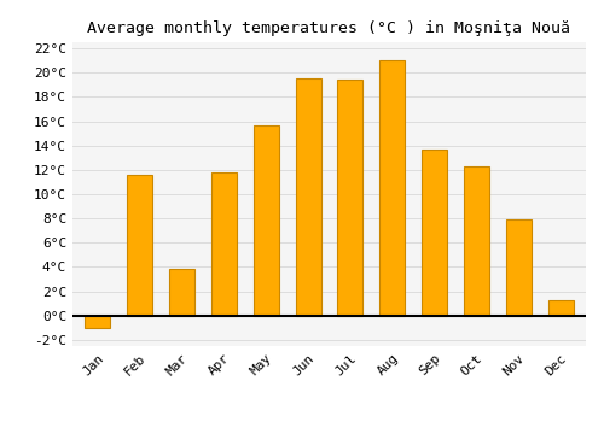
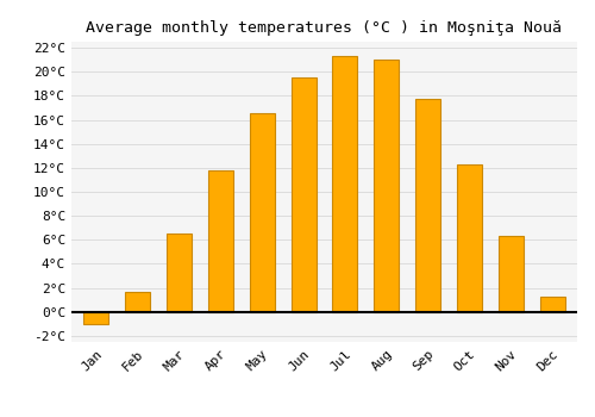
Feb: 11.6°C -> 1.7°C
Mar: 3.8°C -> 6.5°C
May: 15.7°C -> 16.5°C
Jul: 19.4°C -> 21.3°C
Sep: 13.7°C -> 17.7°C
Nov: 7.9°C -> 6.3°C
